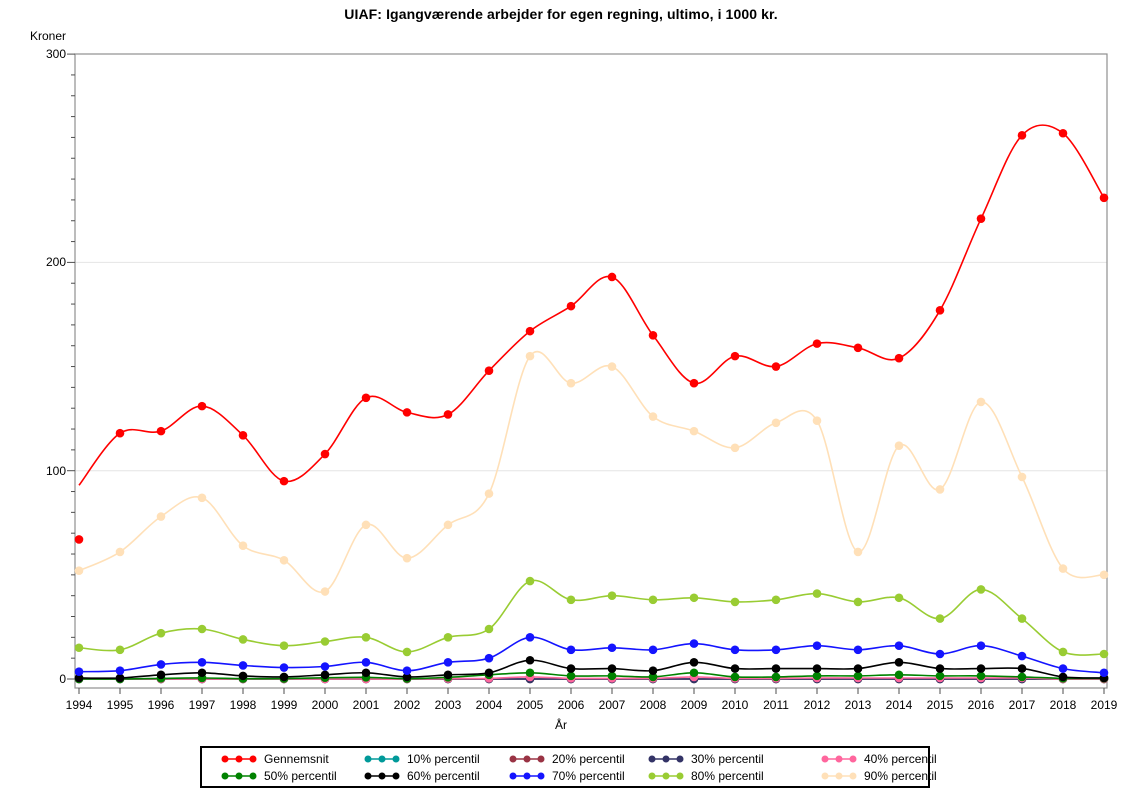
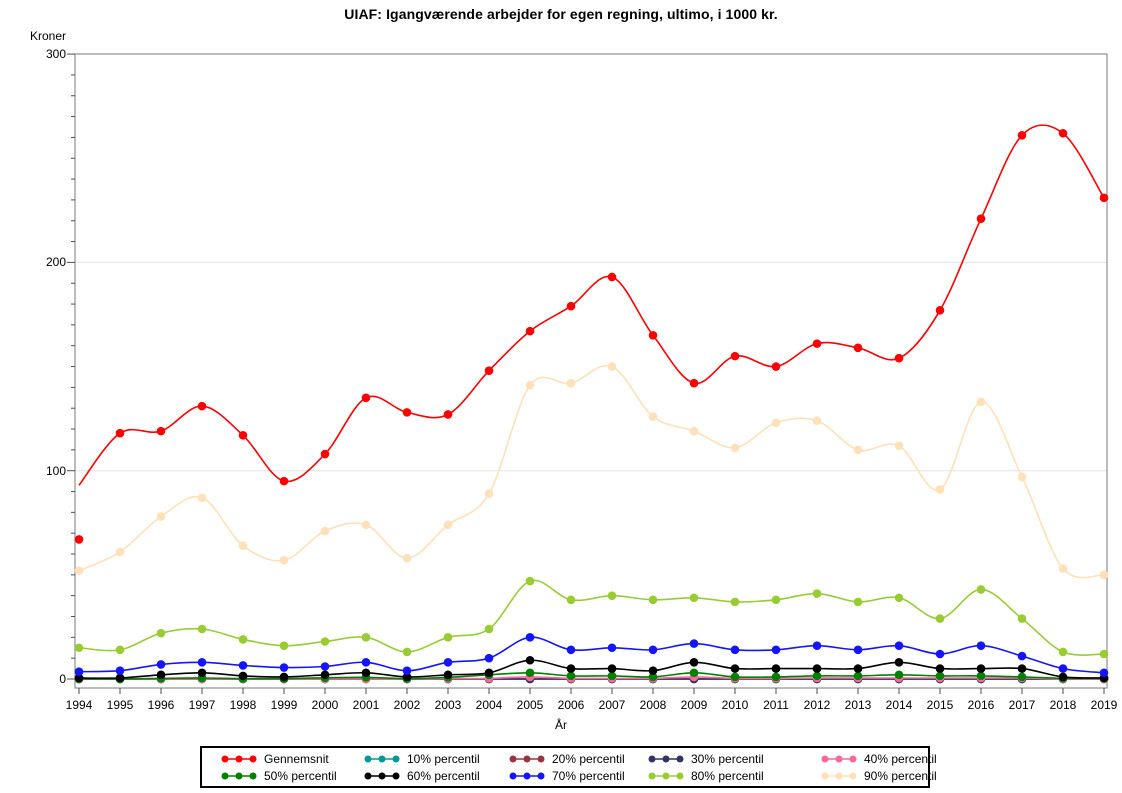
90% percentil/2000: 42 -> 71
90% percentil/2005: 155 -> 141
90% percentil/2013: 61 -> 110
